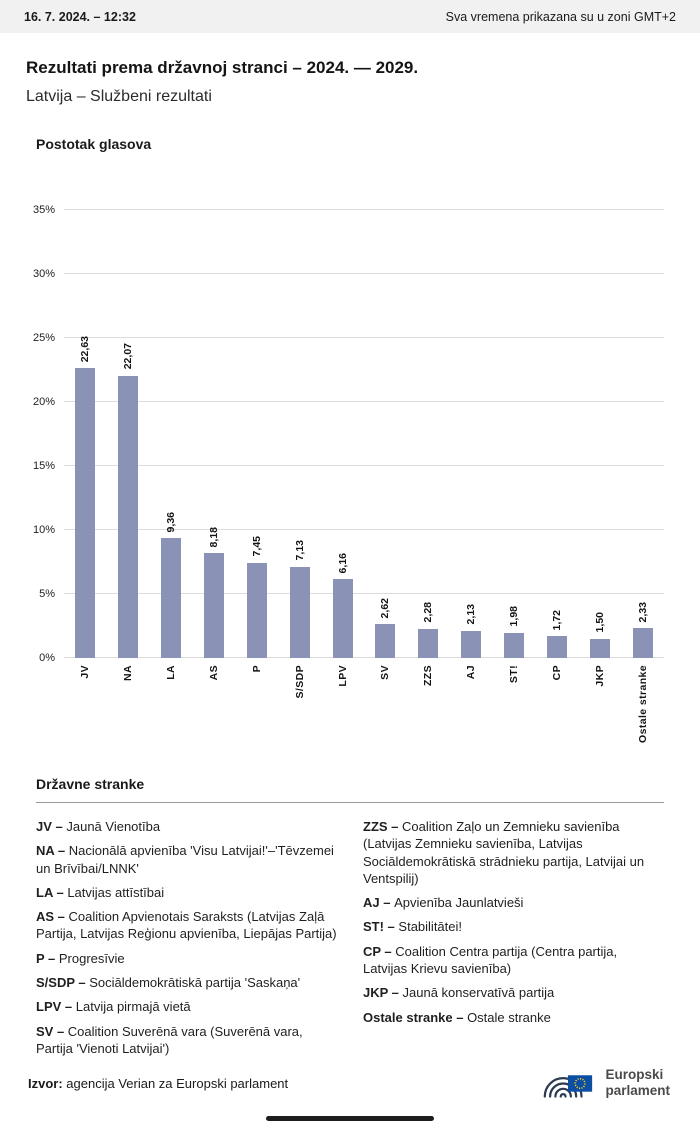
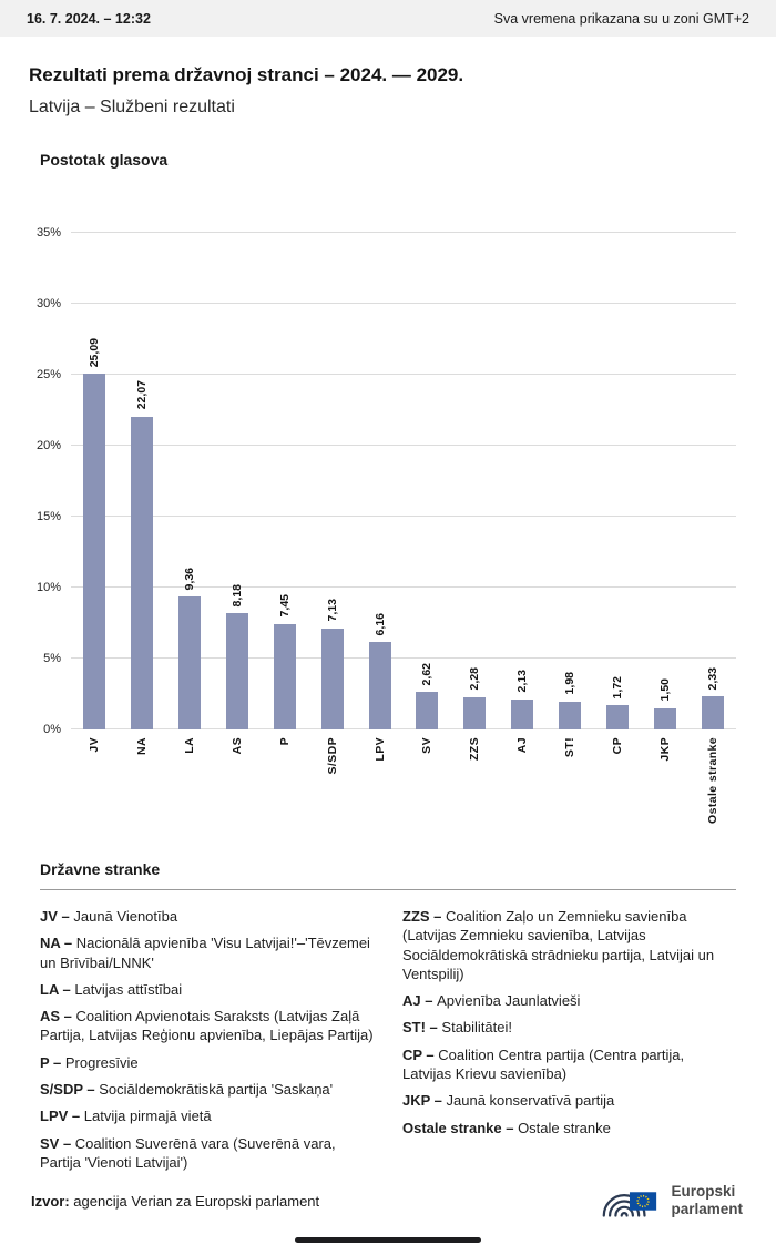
JV: 22,63 -> 25,09
